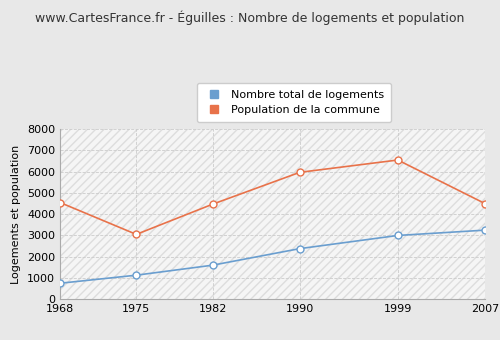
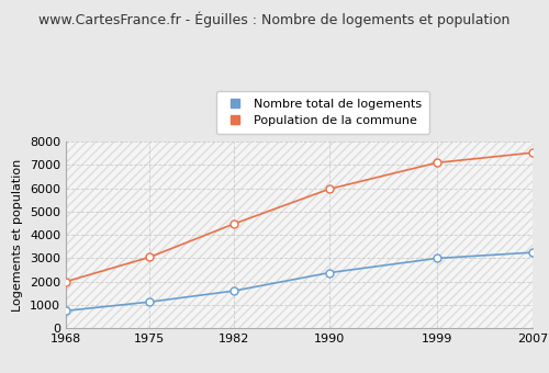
Population de la commune/1968: 4550 -> 2000
Population de la commune/1999: 6550 -> 7100
Population de la commune/2007: 4500 -> 7530
